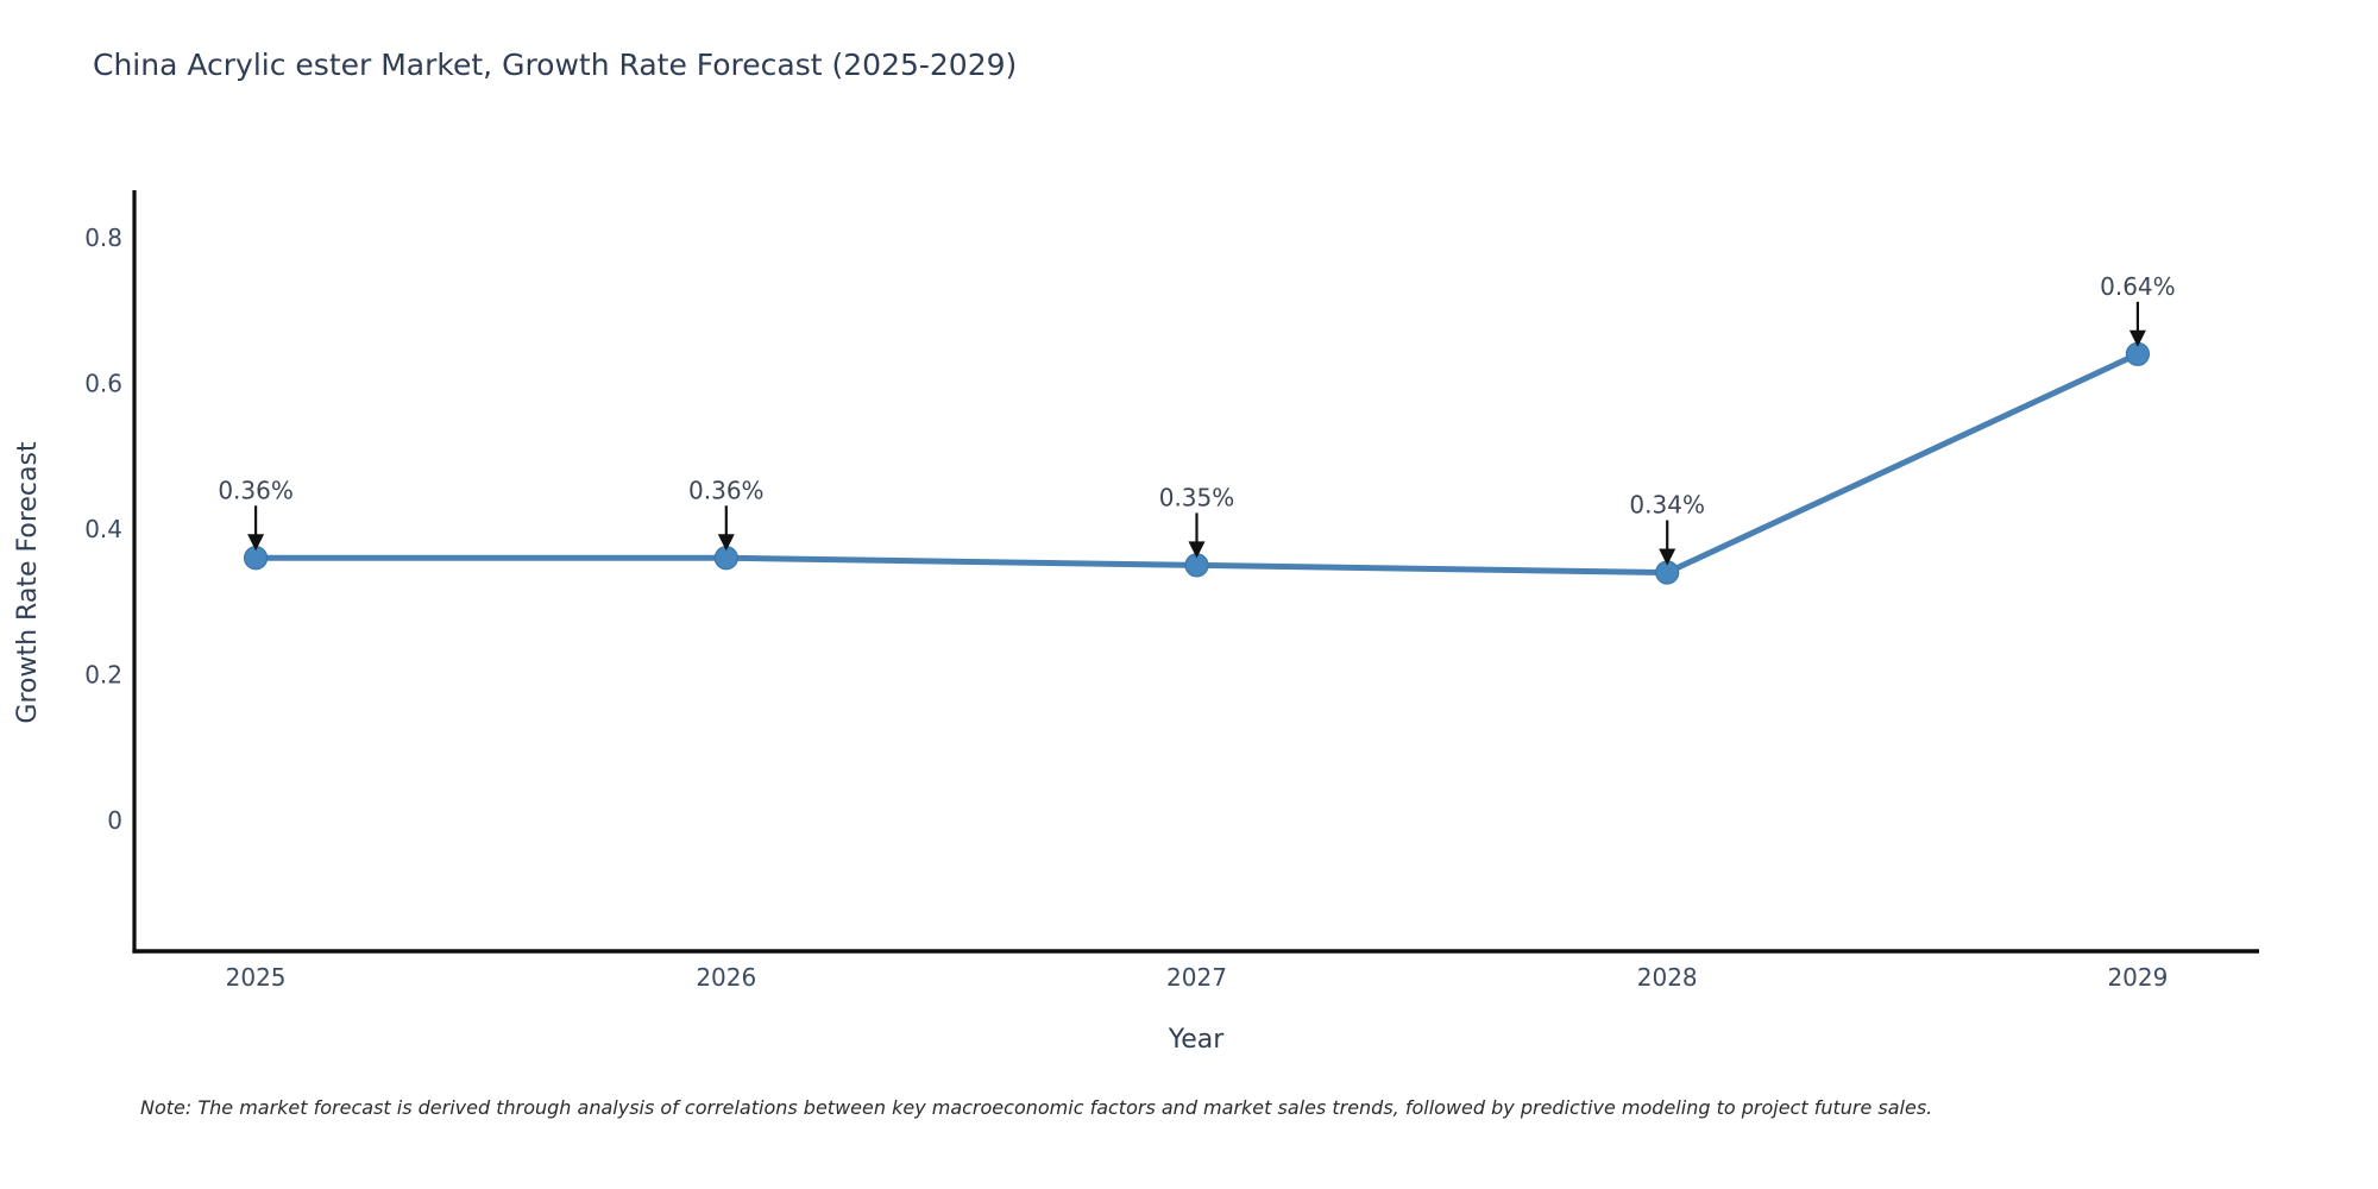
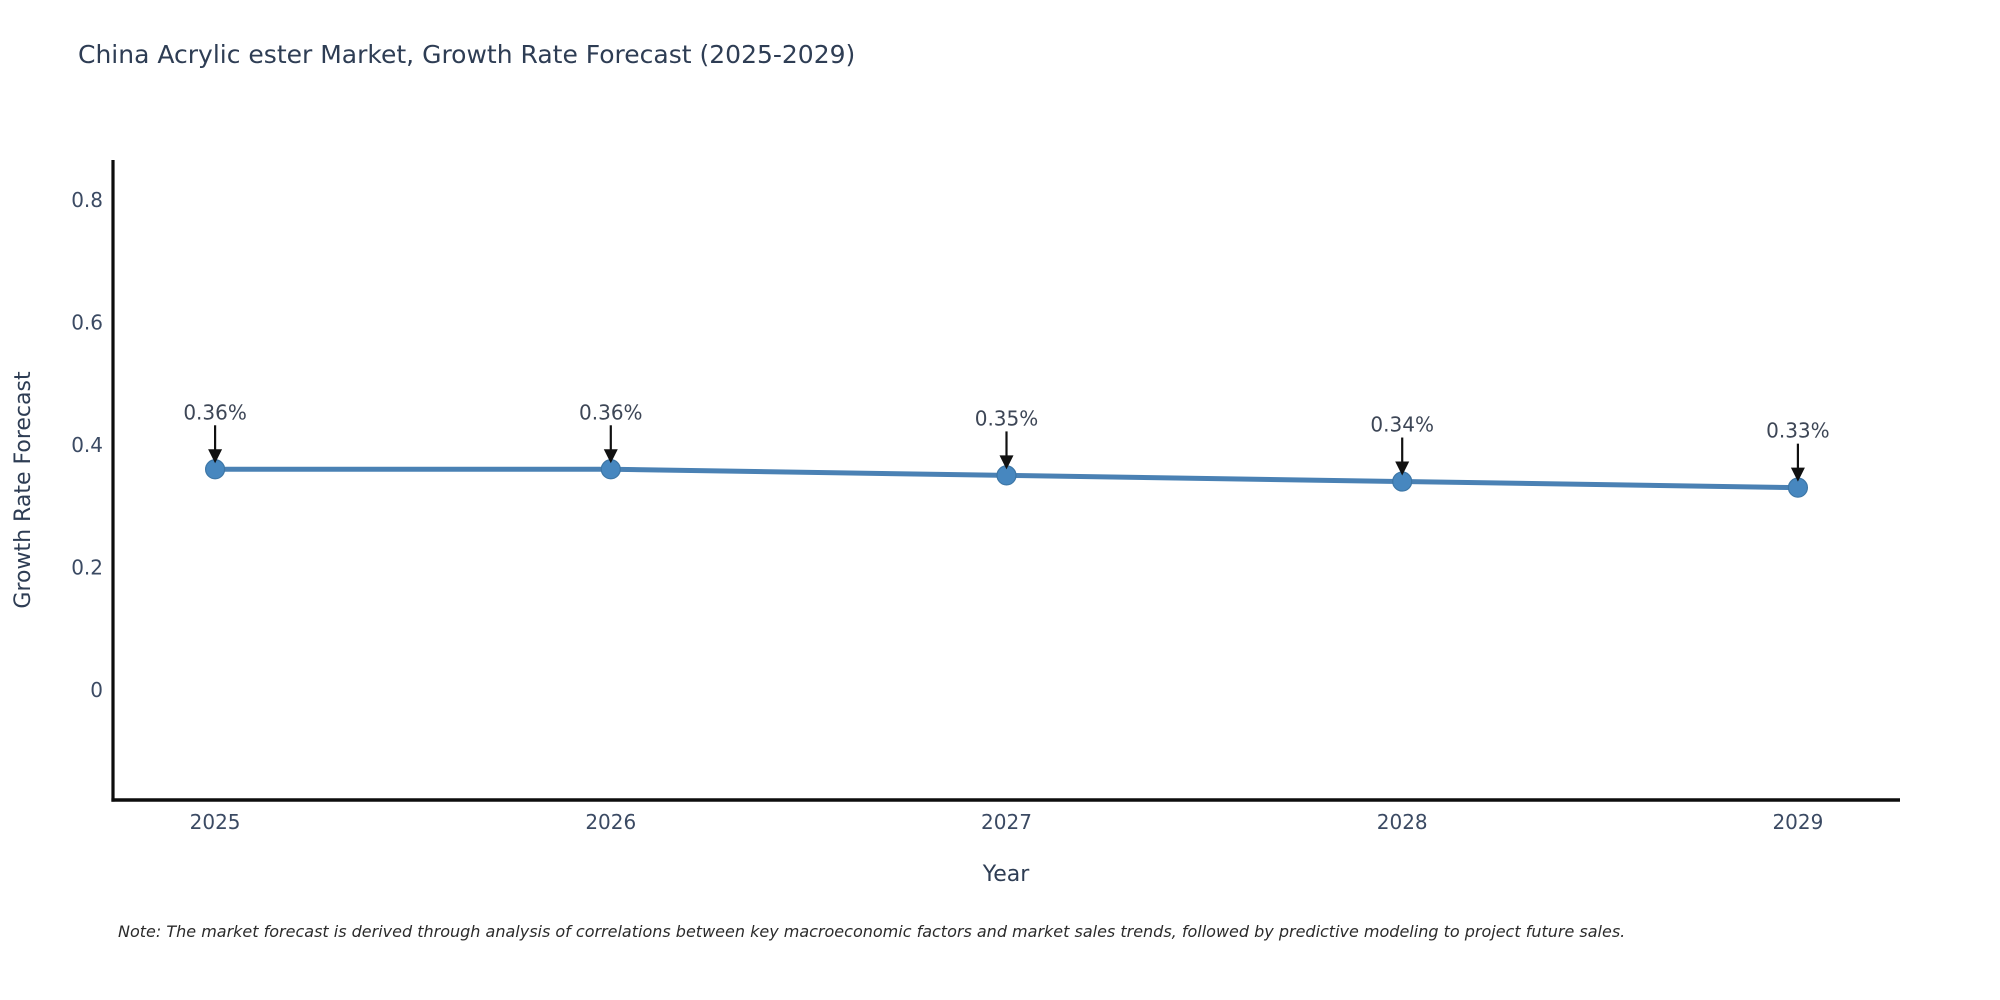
2029: 0.64% -> 0.33%
